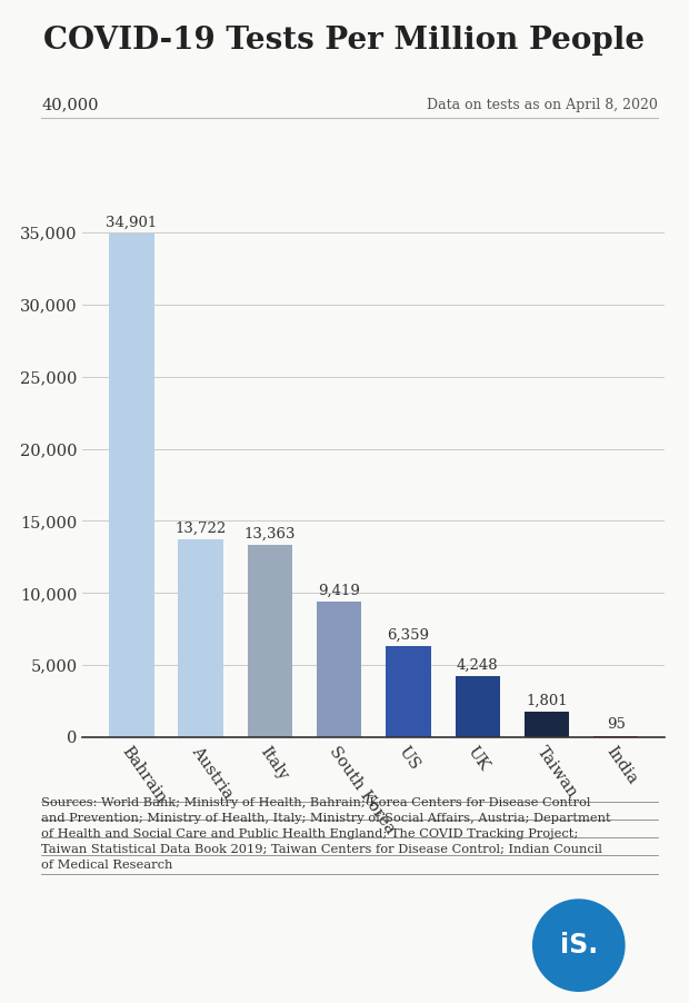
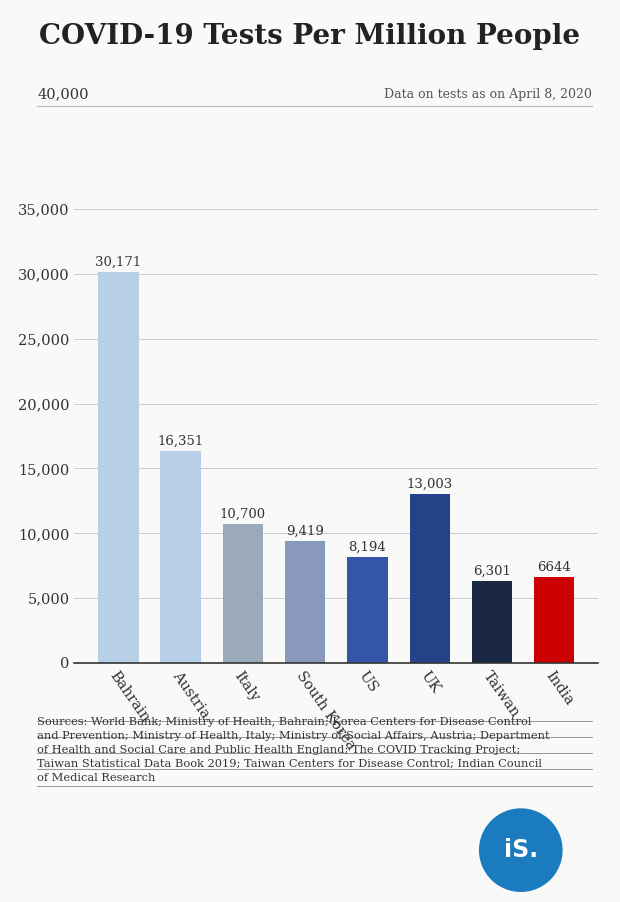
Bahrain: 34,901 -> 30,171
Austria: 13,722 -> 16,351
Italy: 13,363 -> 10,700
US: 6,359 -> 8,194
UK: 4,248 -> 13,003
Taiwan: 1,801 -> 6,301
India: 95 -> 6644
